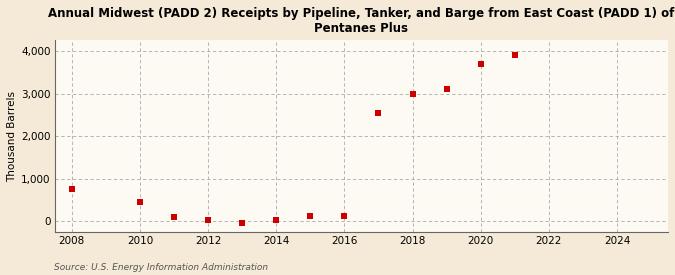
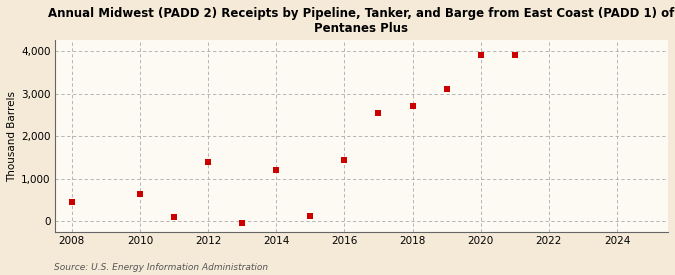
2008: 750 -> 450
2010: 450 -> 650
2012: 30 -> 1,400
2014: 30 -> 1,200
2016: 120 -> 1,450
2018: 3,000 -> 2,700
2020: 3,700 -> 3,900
